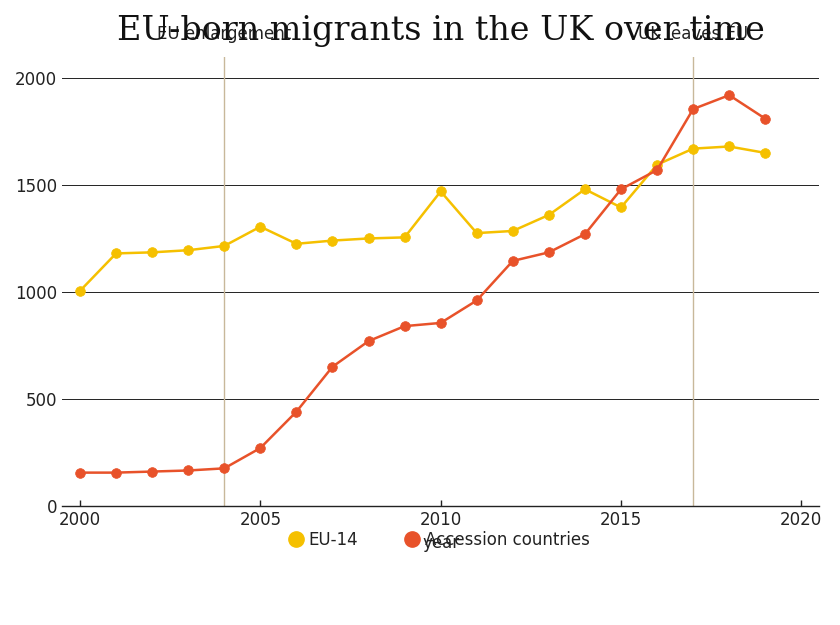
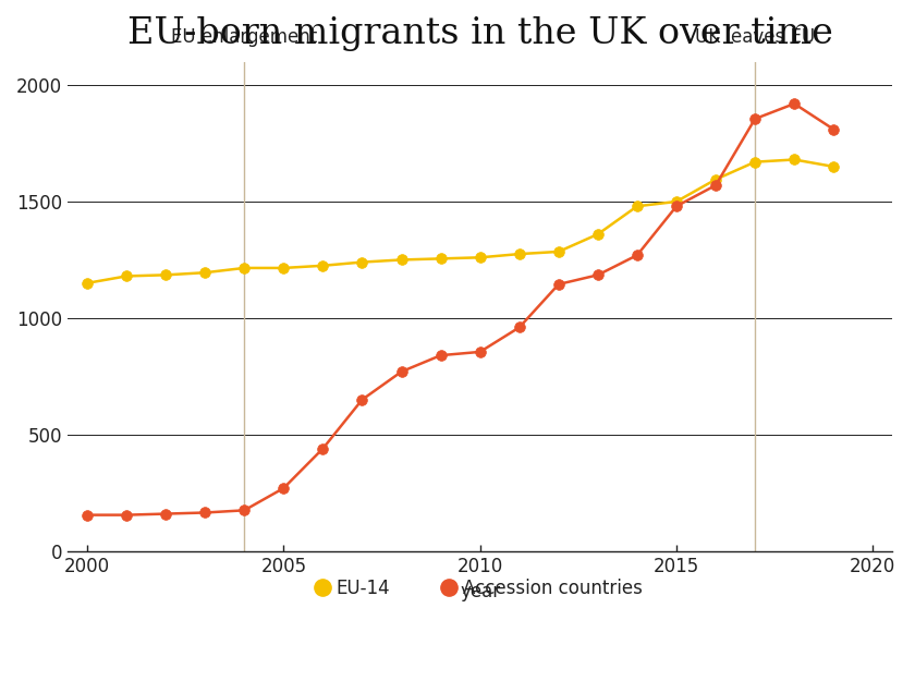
EU-14/2000: 1005 -> 1150
EU-14/2005: 1305 -> 1215
EU-14/2010: 1470 -> 1260
EU-14/2015: 1395 -> 1500
